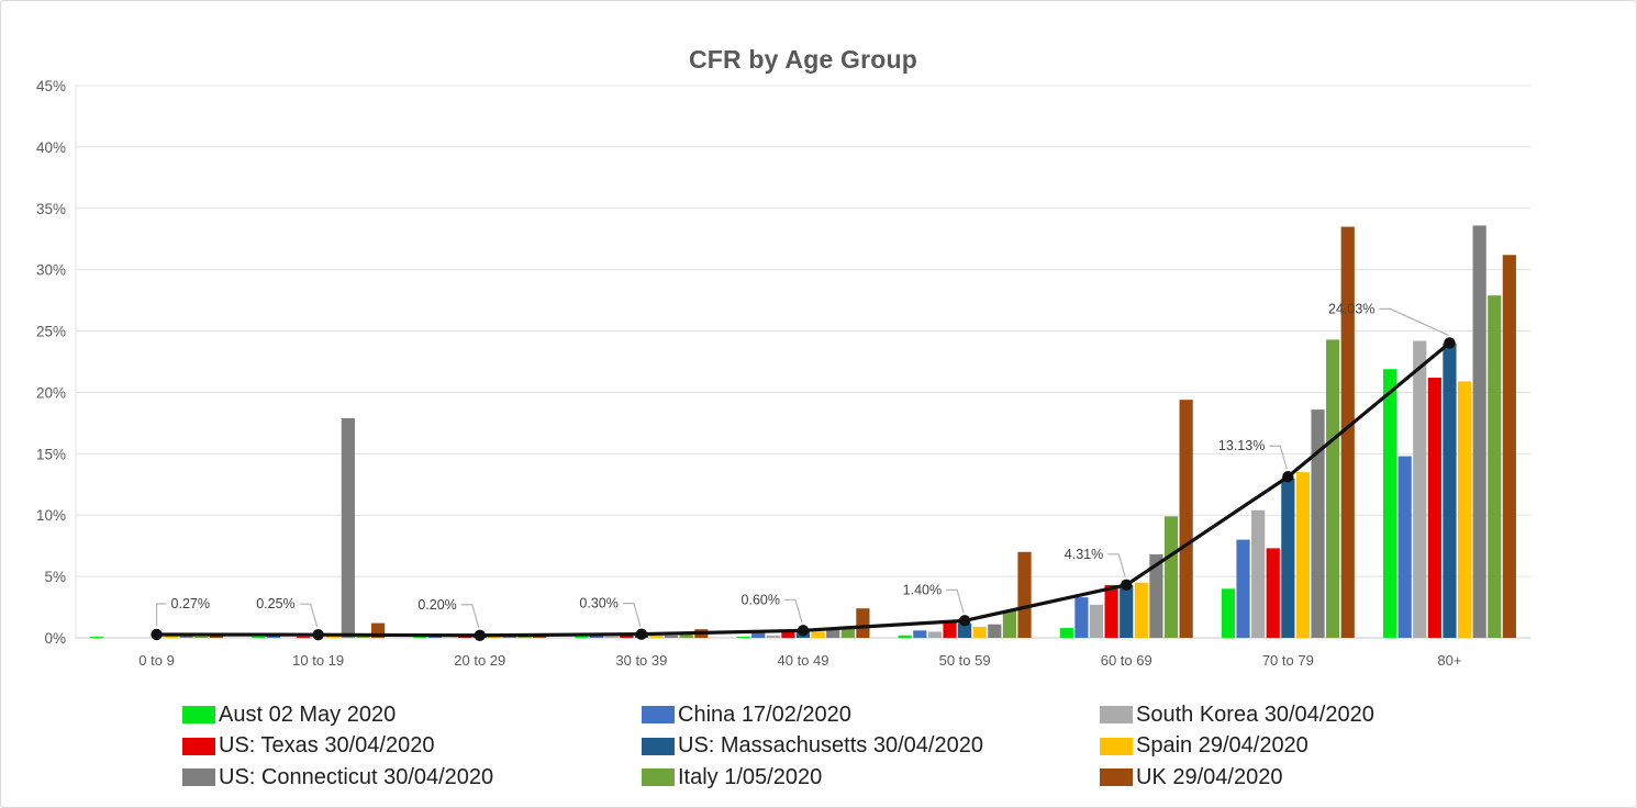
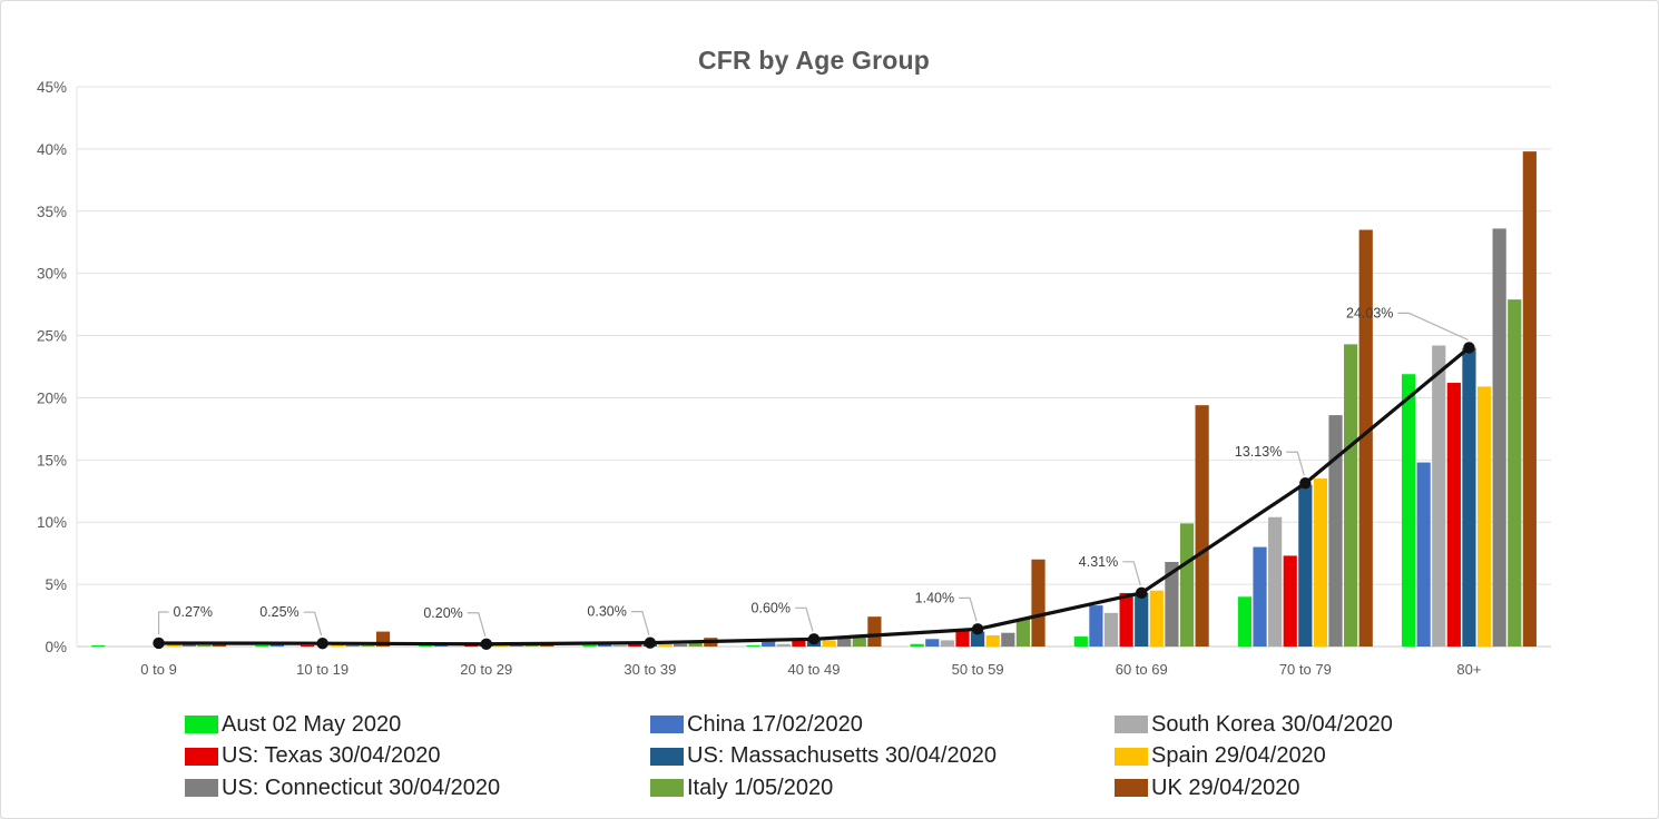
US: Connecticut 30/04/2020/10 to 19: 17.9% -> 0.1%
UK 29/04/2020/80+: 31.2% -> 39.8%
